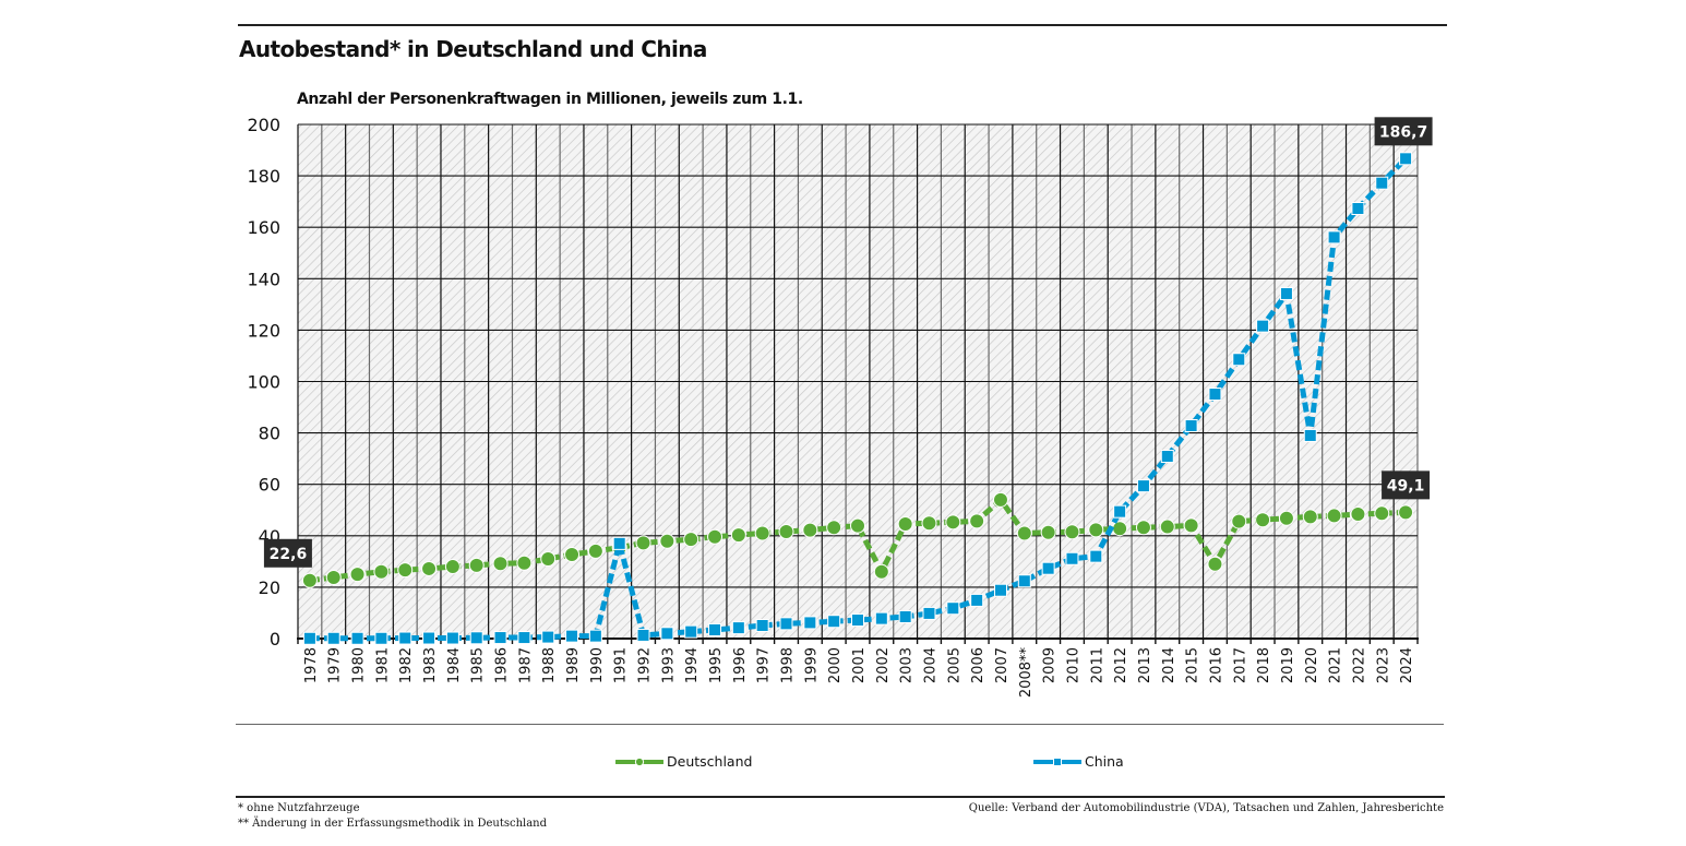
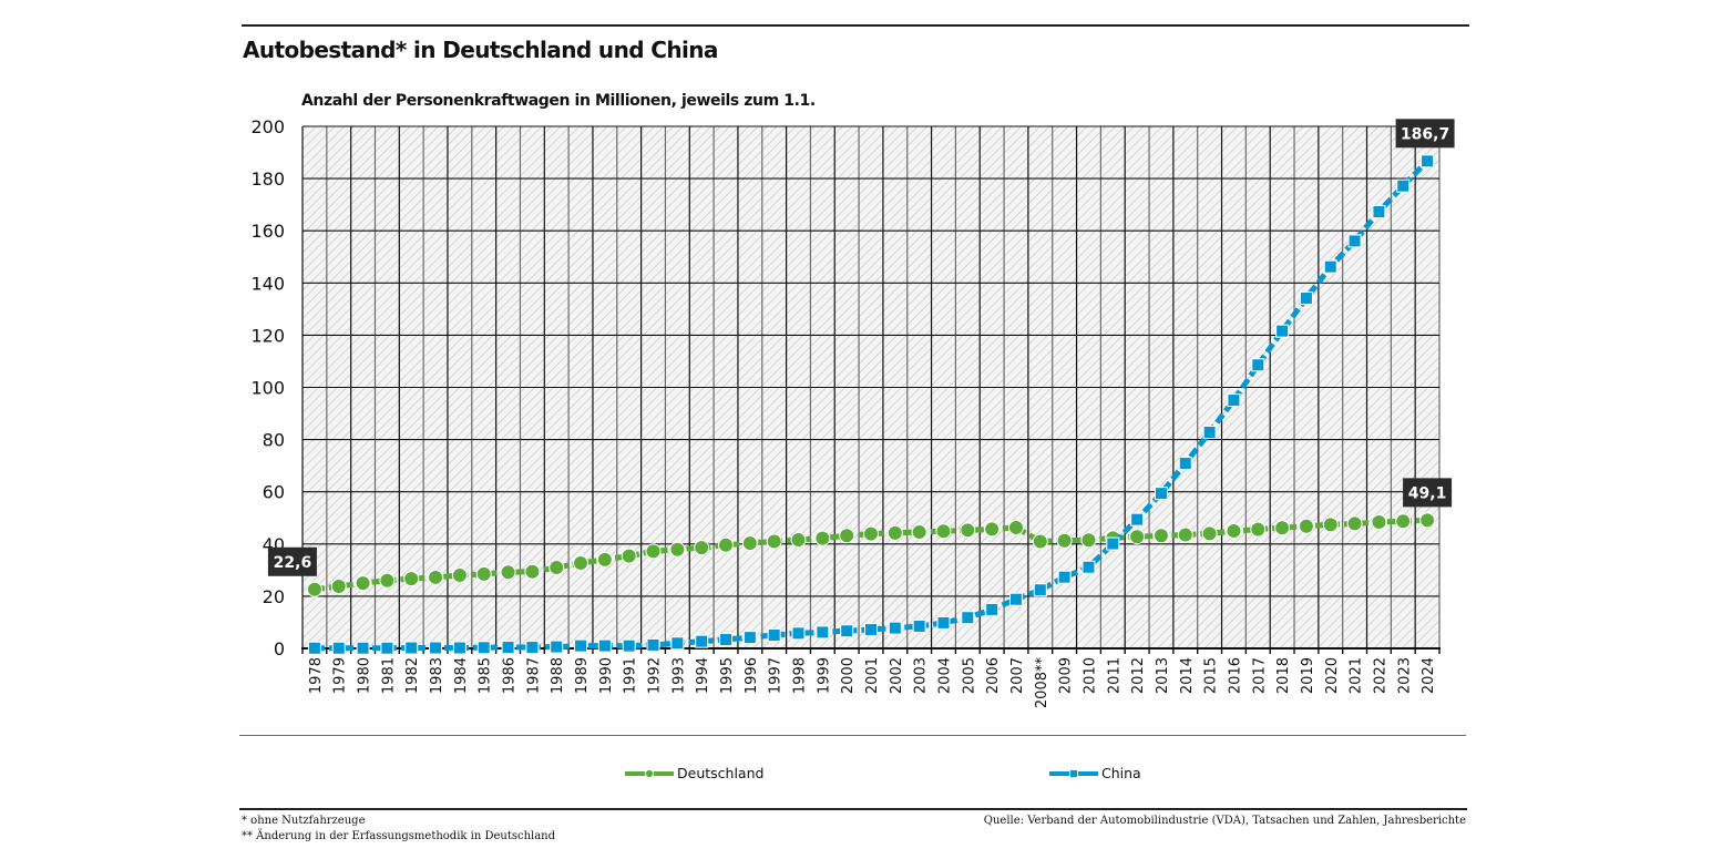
China/1991: 37 -> 1
Deutschland/2002: 26 -> 44
Deutschland/2007: 54 -> 46
China/2011: 32 -> 40
Deutschland/2016: 29 -> 45
China/2020: 79 -> 146
